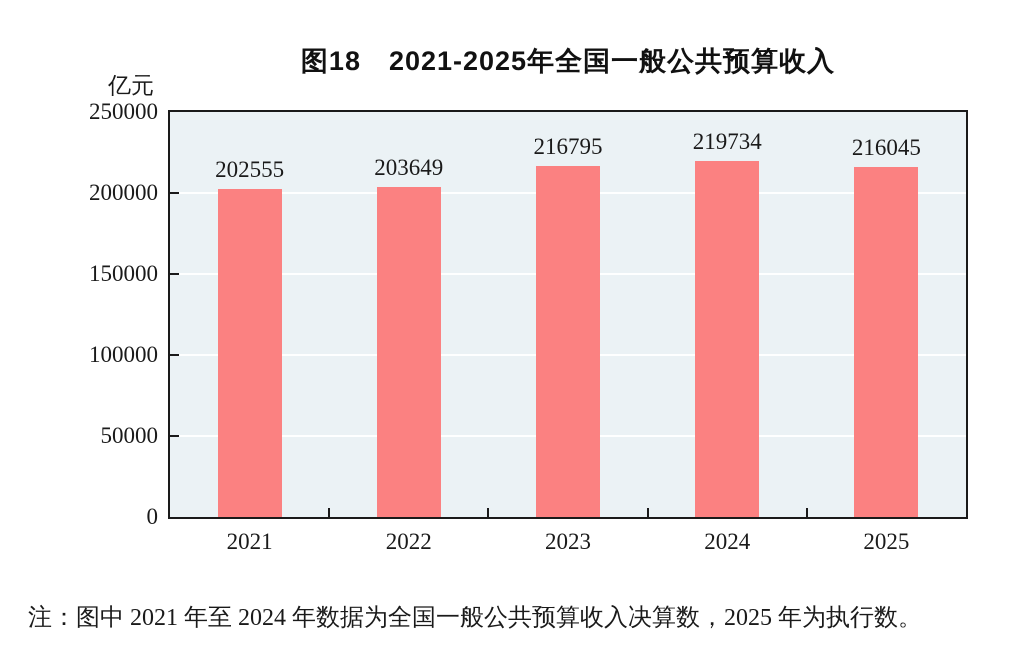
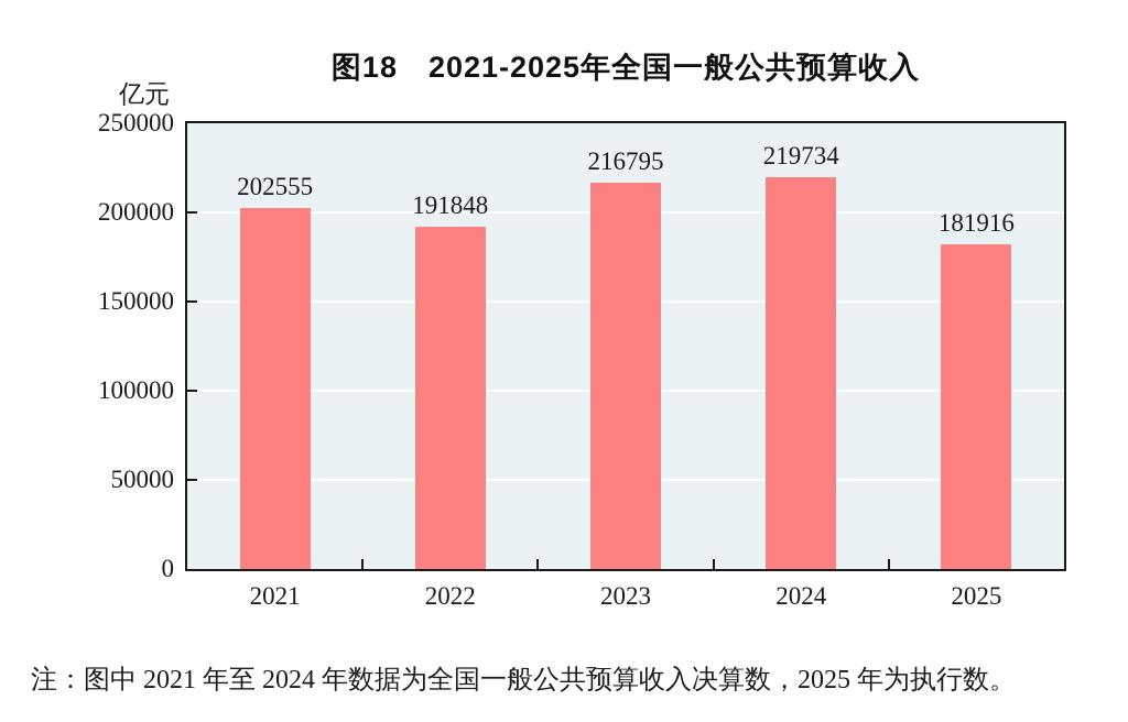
2022: 203649 -> 191848
2025: 216045 -> 181916
